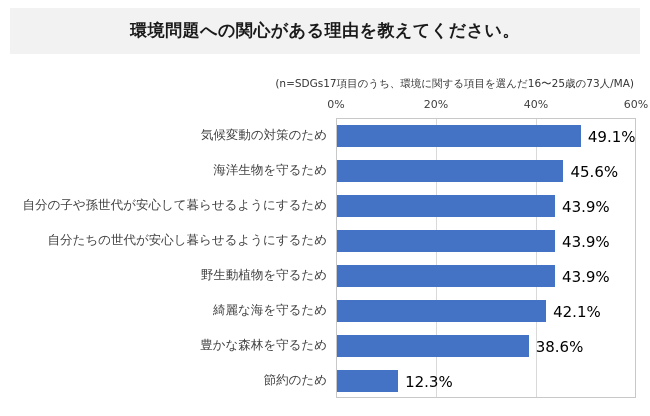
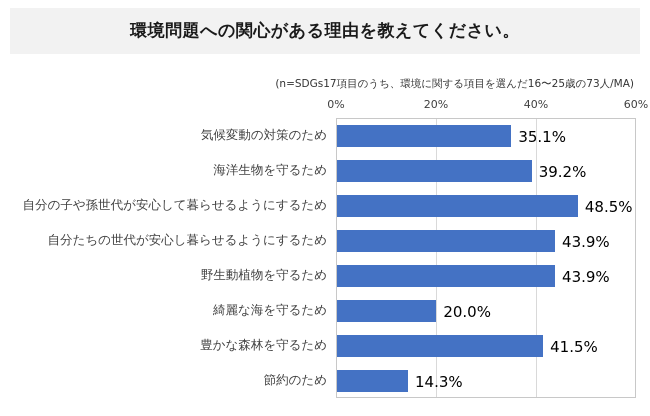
気候変動の対策のため: 49.1% -> 35.1%
海洋生物を守るため: 45.6% -> 39.2%
自分の子や孫世代が安心して暮らせるようにするため: 43.9% -> 48.5%
綺麗な海を守るため: 42.1% -> 20.0%
豊かな森林を守るため: 38.6% -> 41.5%
節約のため: 12.3% -> 14.3%
